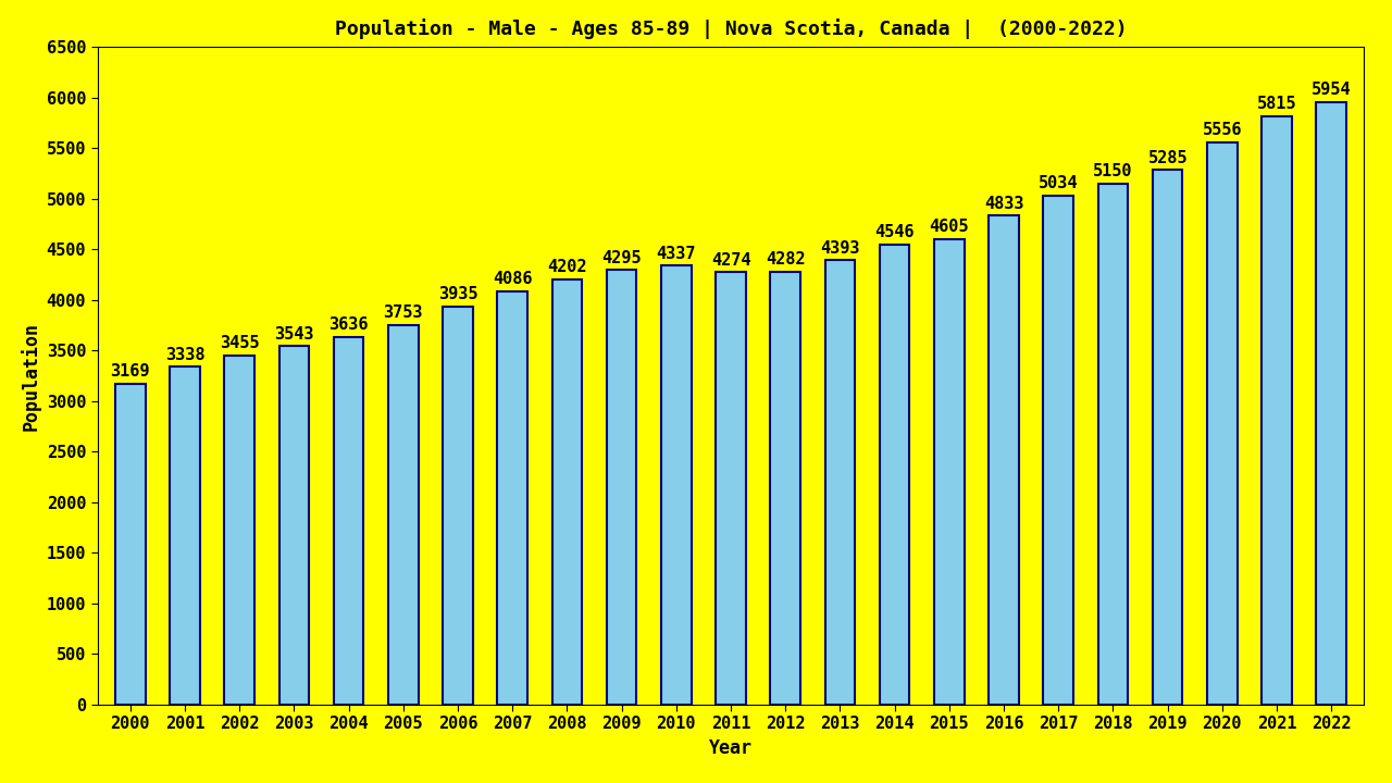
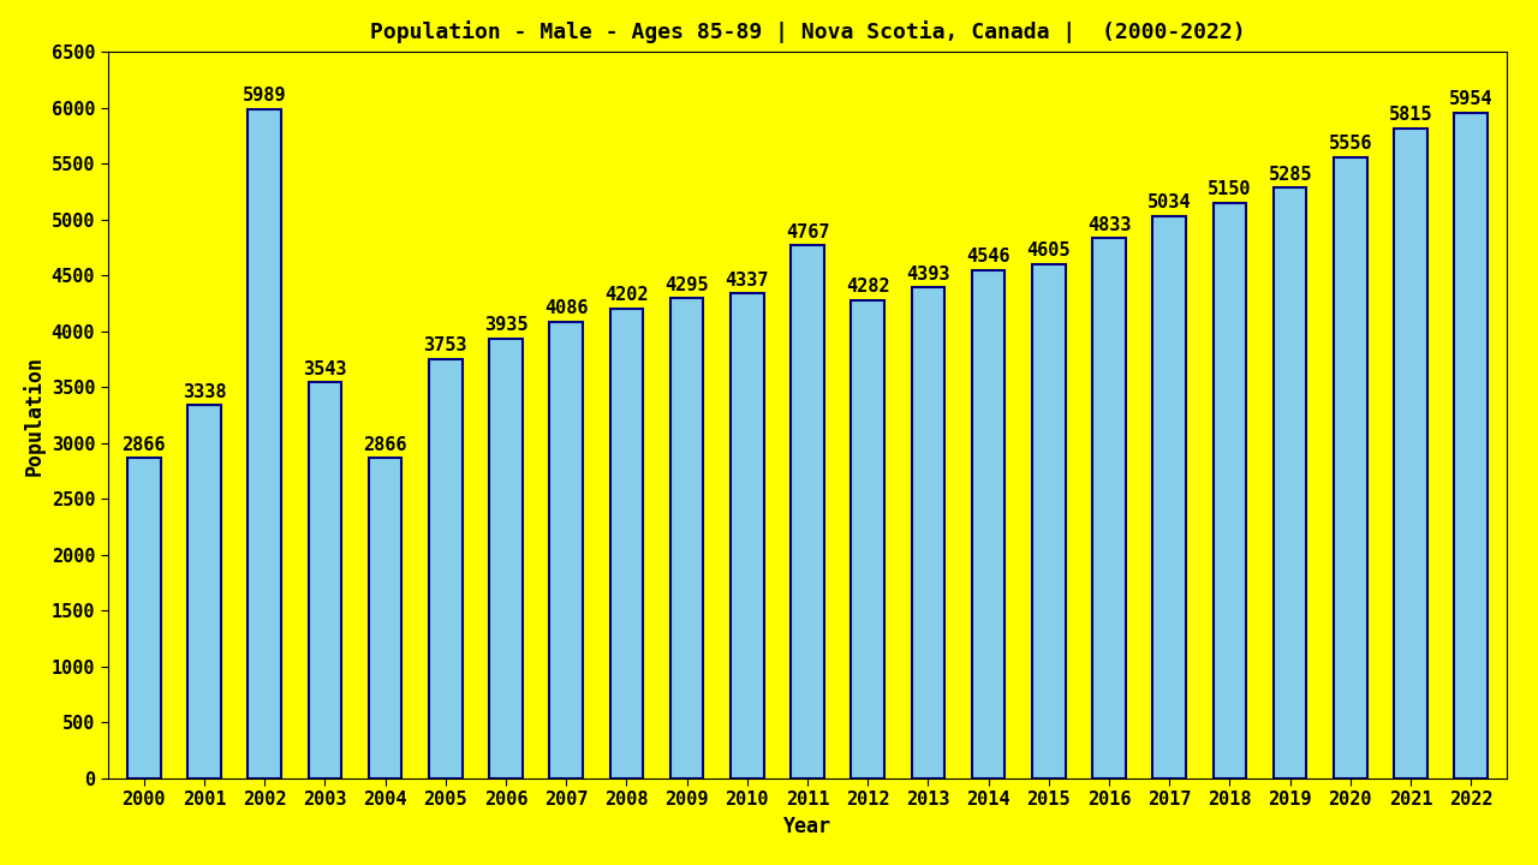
2000: 3169 -> 2866
2002: 3455 -> 5989
2004: 3636 -> 2866
2011: 4274 -> 4767
